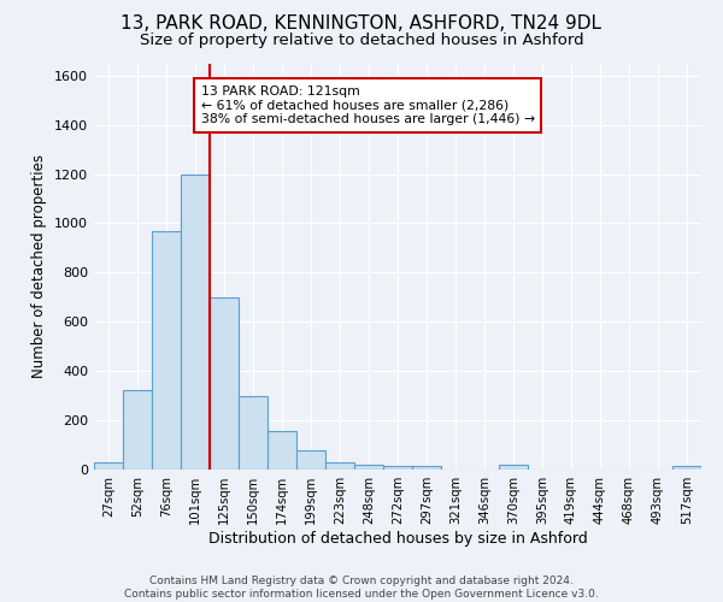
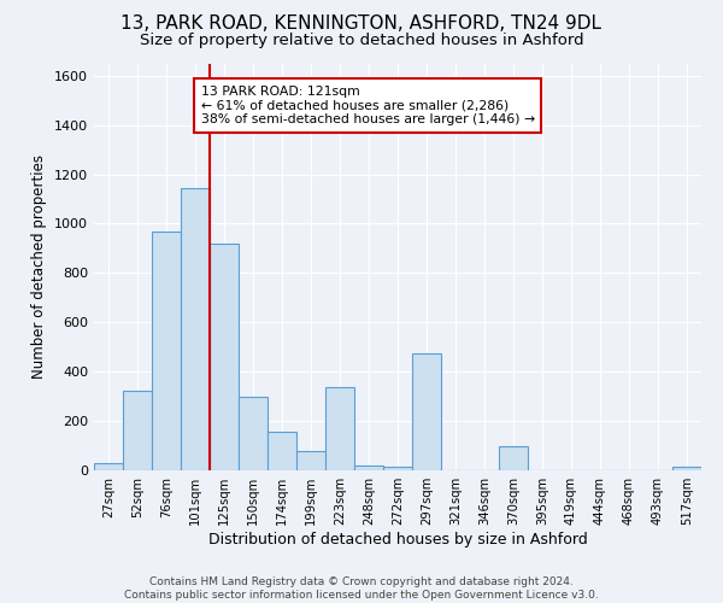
101sqm: 1200 -> 1145
125sqm: 700 -> 920
223sqm: 30 -> 335
297sqm: 15 -> 475
370sqm: 20 -> 100
